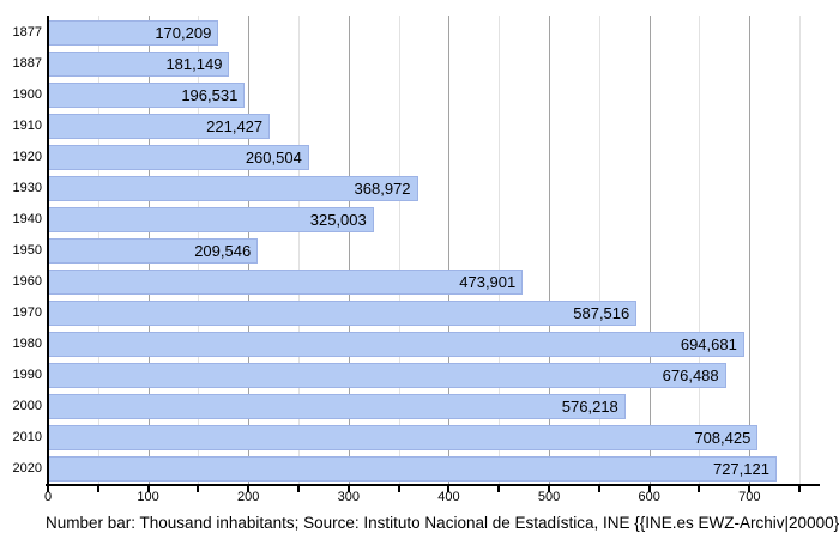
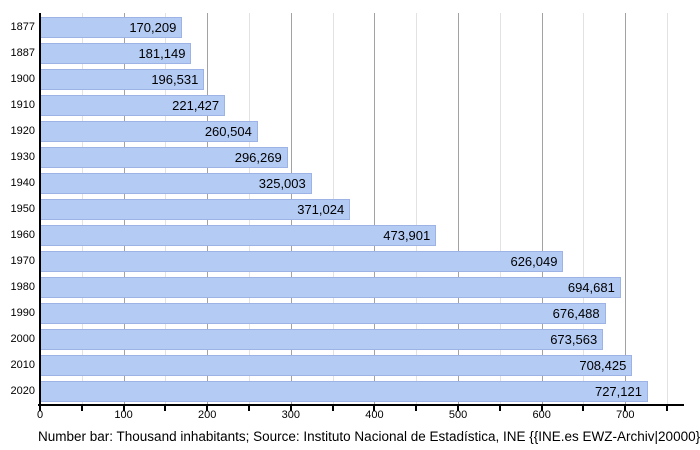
1930: 368,972 -> 296,269
1950: 209,546 -> 371,024
1970: 587,516 -> 626,049
2000: 576,218 -> 673,563
